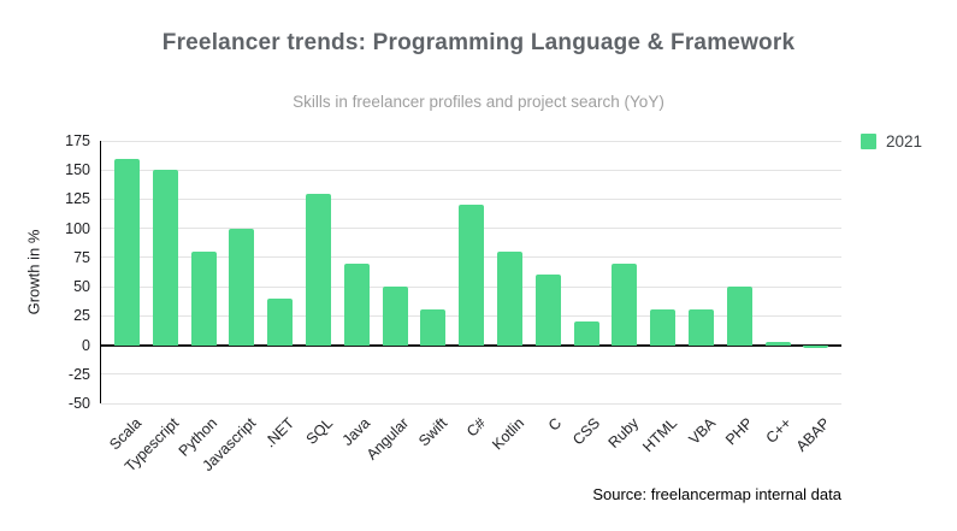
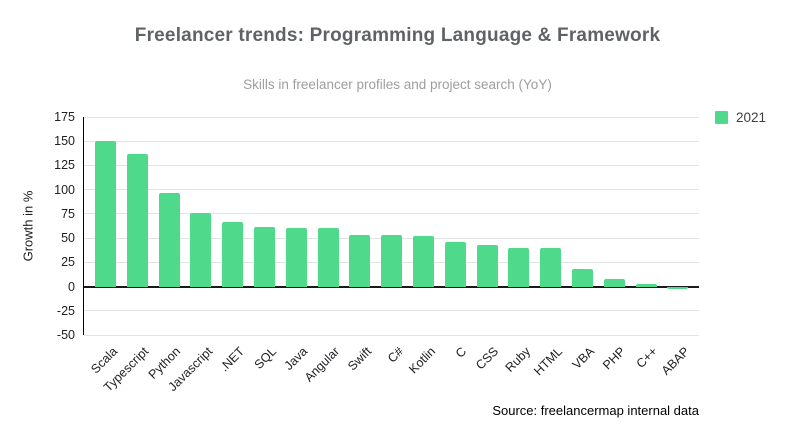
Scala: 160 -> 150
Typescript: 150 -> 140
Python: 80 -> 100
Javascript: 100 -> 80
.NET: 40 -> 70
SQL: 130 -> 60
Java: 70 -> 60
Angular: 50 -> 60
Swift: 30 -> 50
C#: 120 -> 50
Kotlin: 80 -> 50
C: 60 -> 50
CSS: 20 -> 40
Ruby: 70 -> 40
HTML: 30 -> 40
VBA: 30 -> 20
PHP: 50 -> 10
